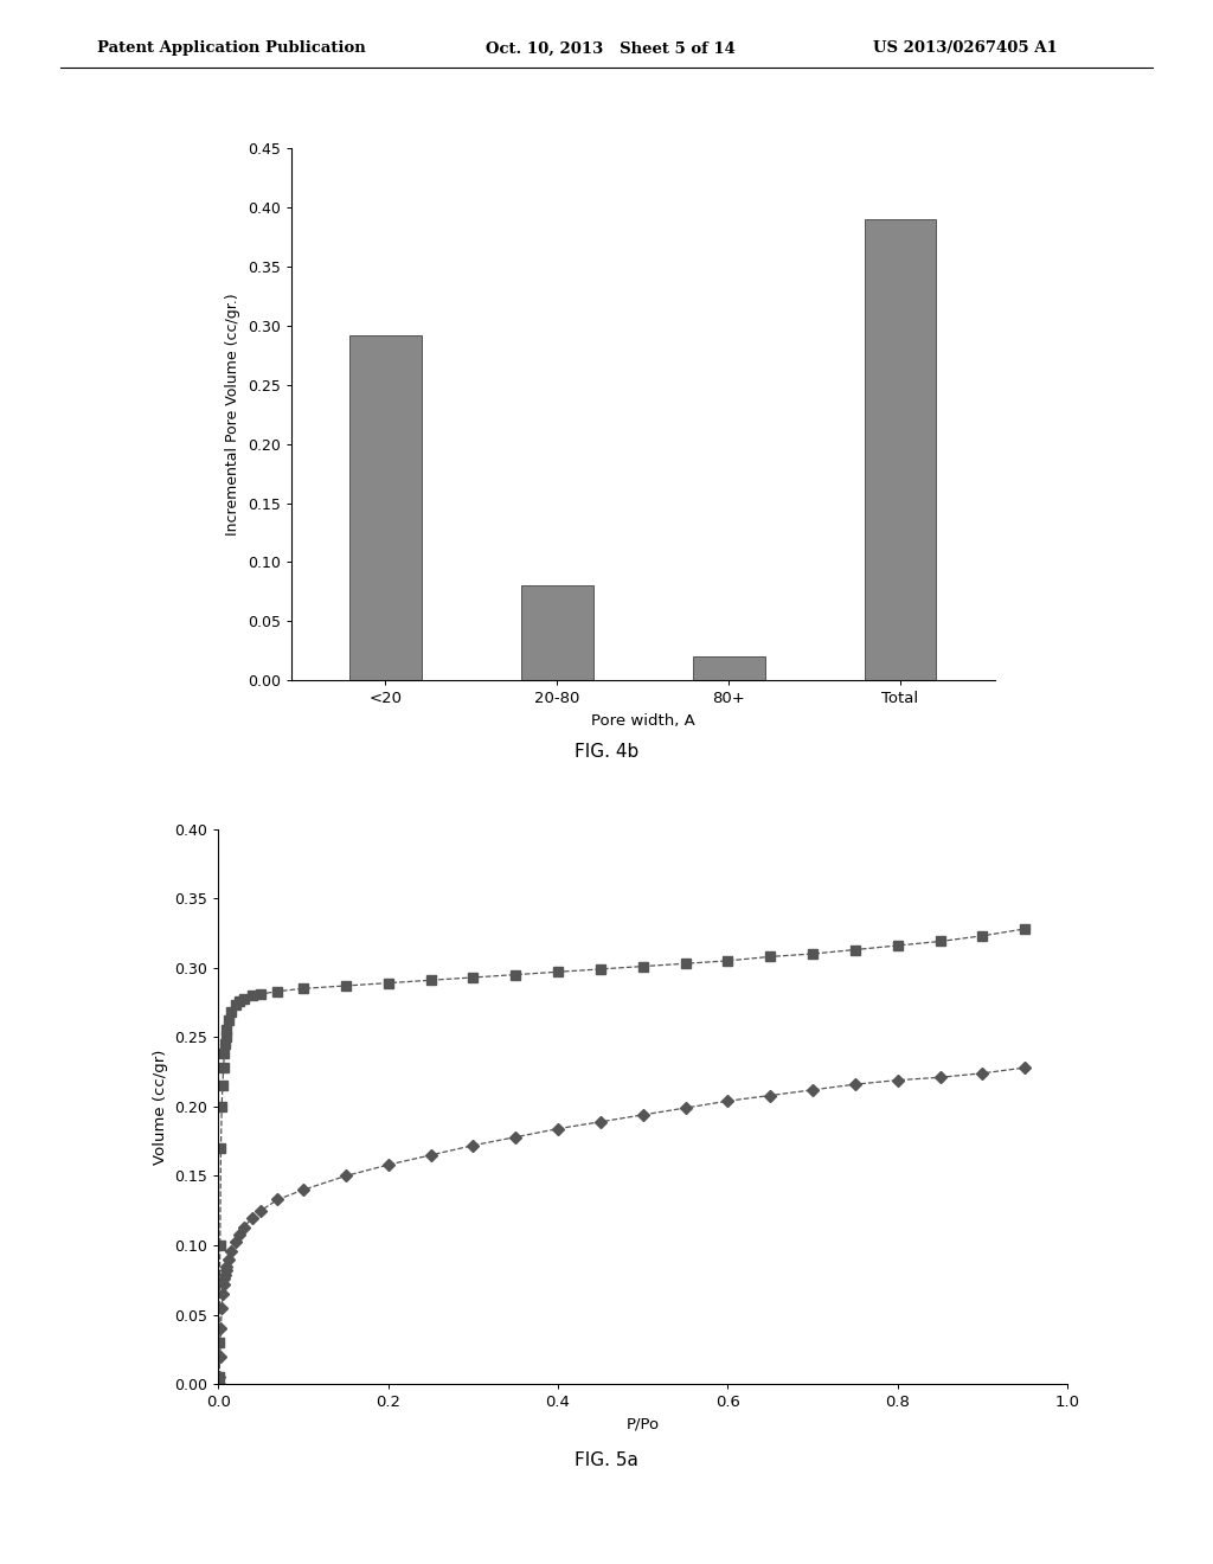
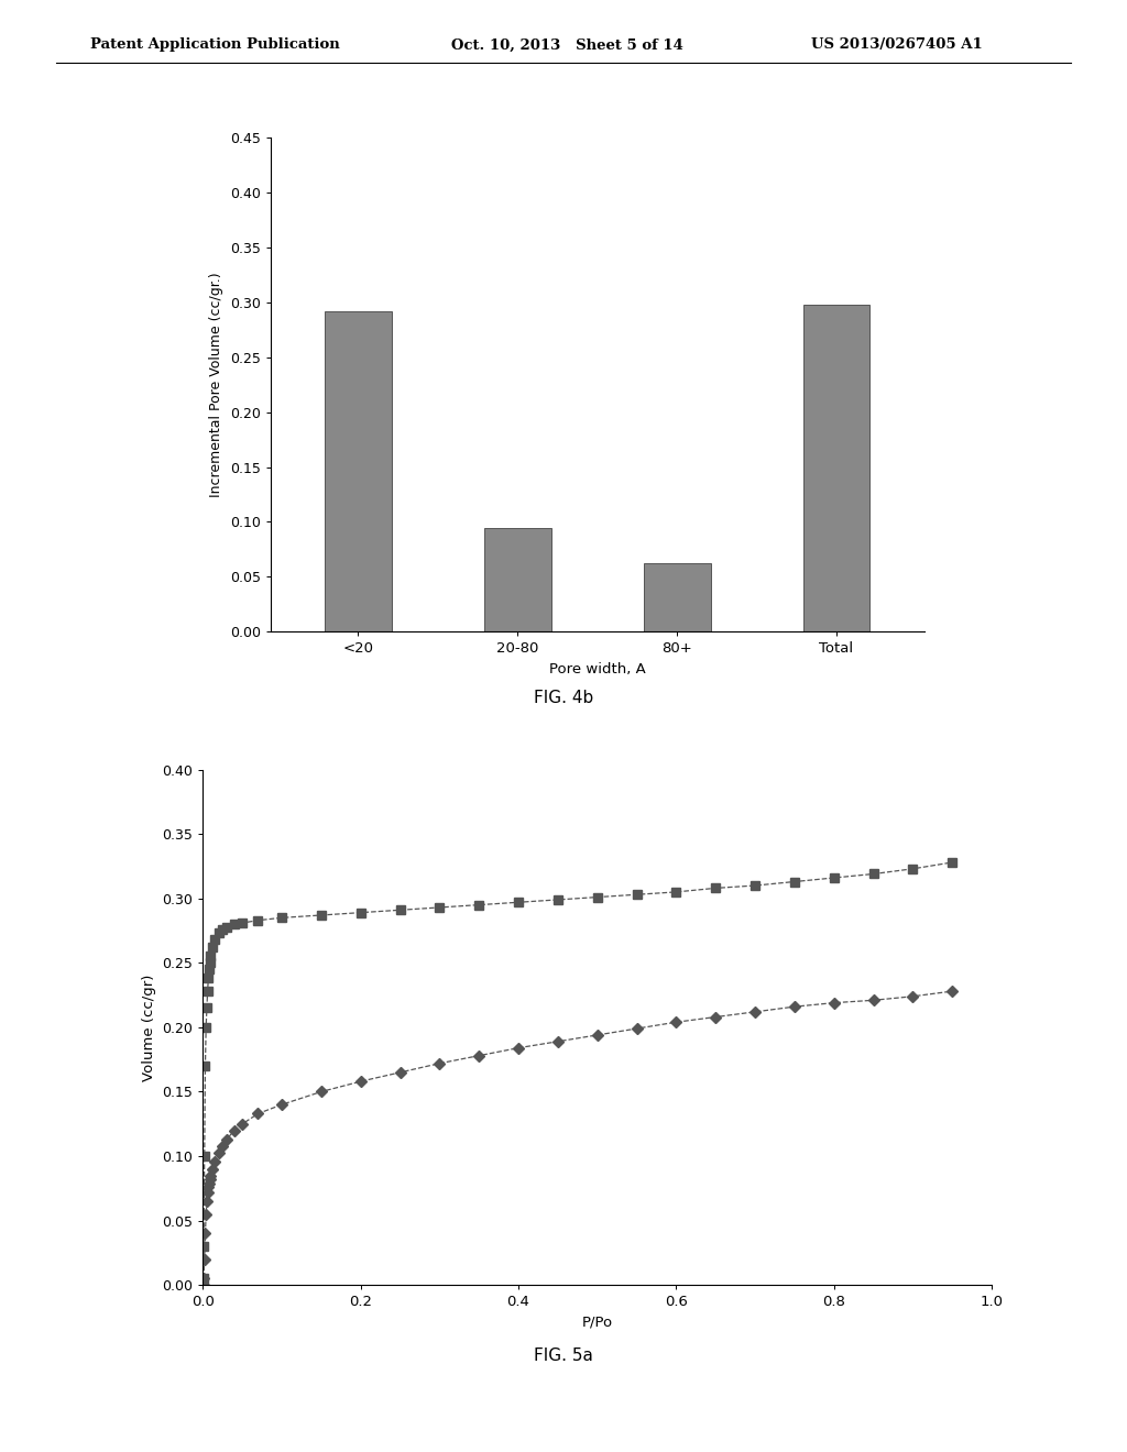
20-80: 0.080 -> 0.094
80+: 0.020 -> 0.062
Total: 0.390 -> 0.298
